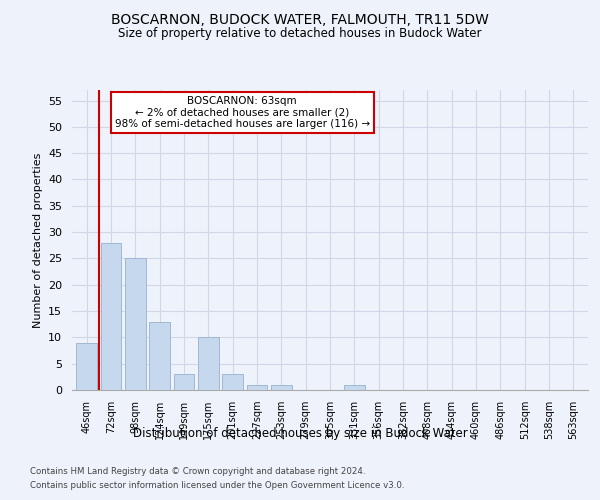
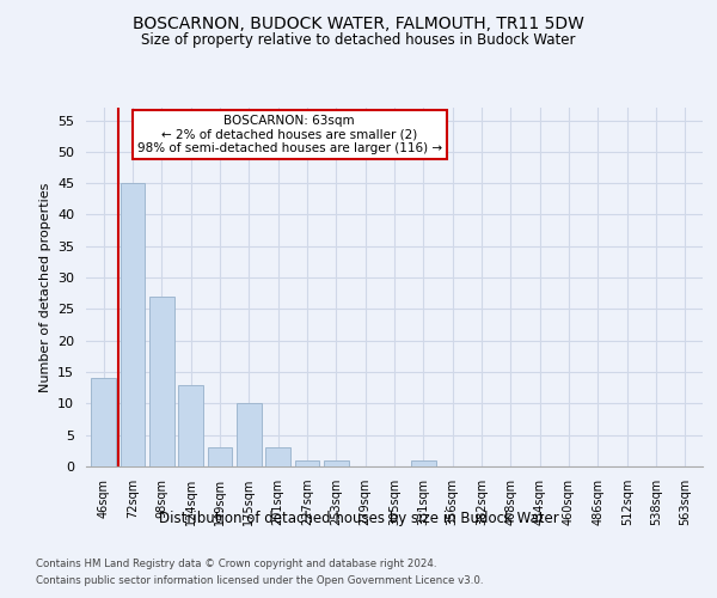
46sqm: 9 -> 14
72sqm: 28 -> 45
98sqm: 25 -> 27
